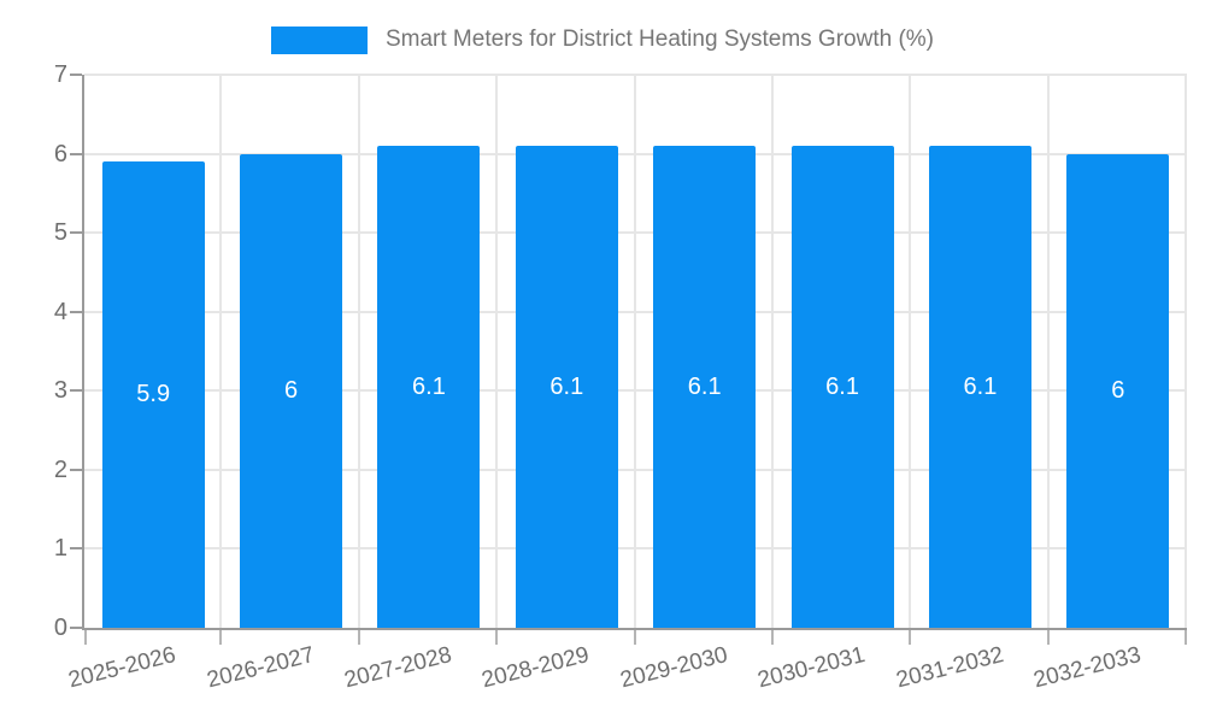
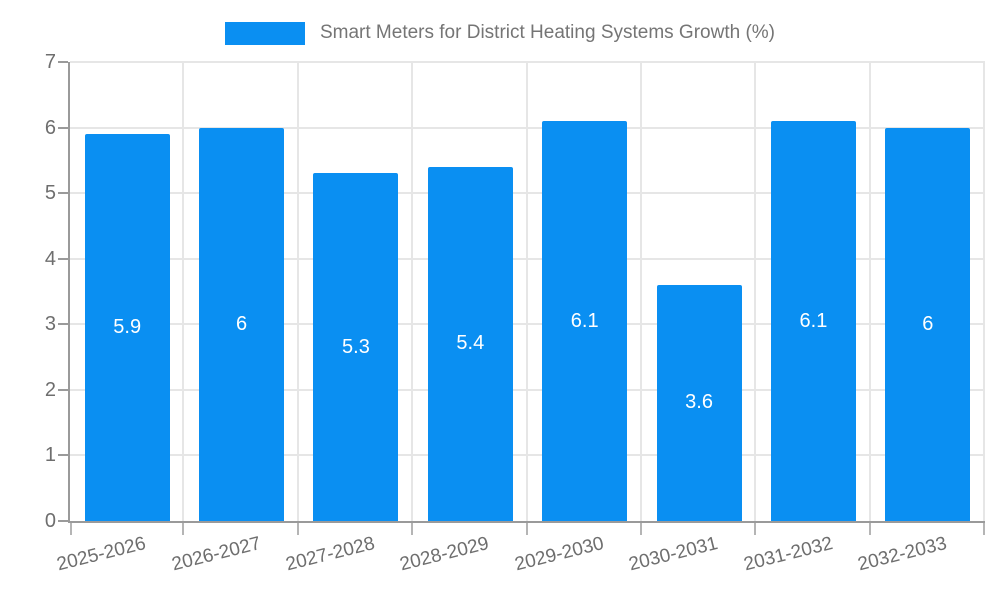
2027-2028: 6.1 -> 5.3
2028-2029: 6.1 -> 5.4
2030-2031: 6.1 -> 3.6
